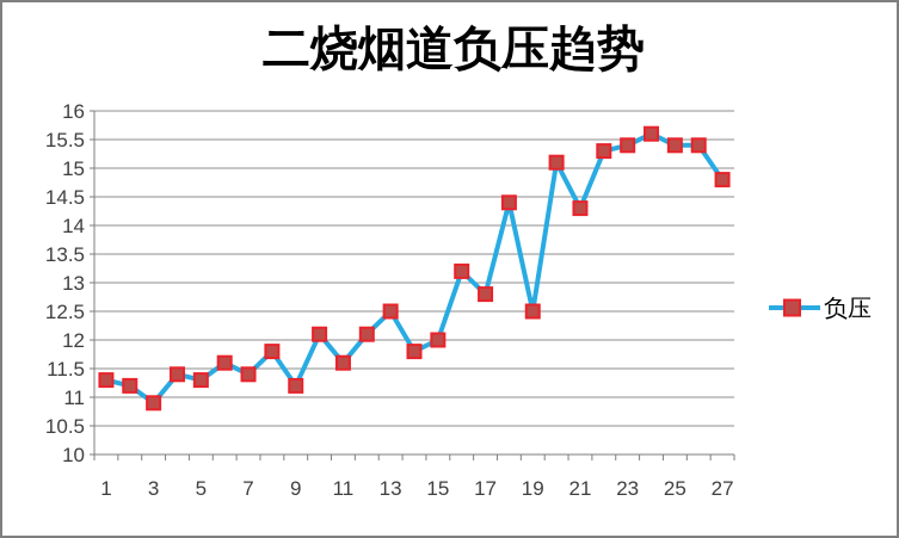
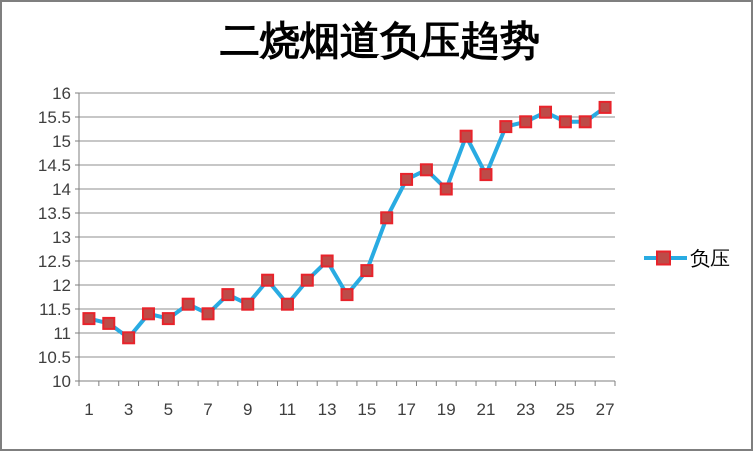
9: 11.2 -> 11.6
15: 12.0 -> 12.3
16: 13.2 -> 13.4
17: 12.8 -> 14.2
19: 12.5 -> 14.0
27: 14.8 -> 15.7
